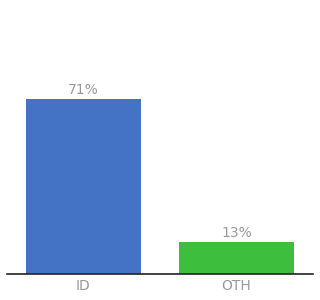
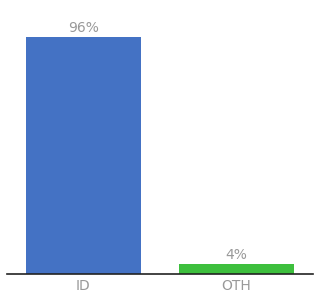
ID: 71% -> 96%
OTH: 13% -> 4%
